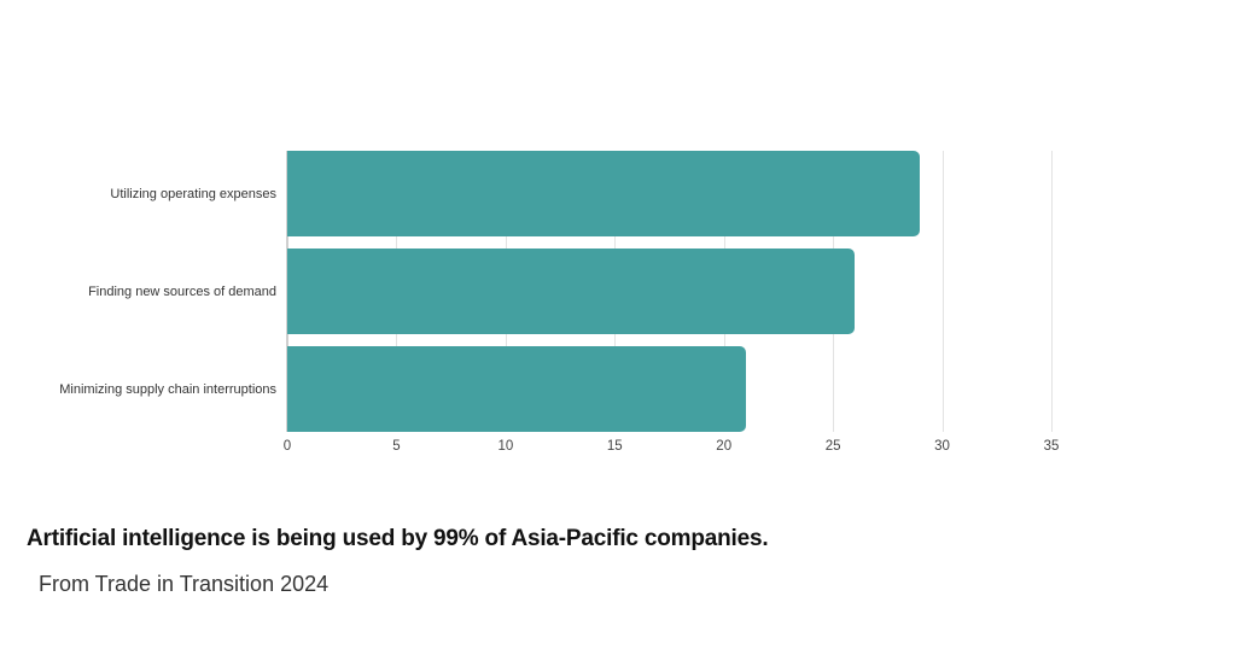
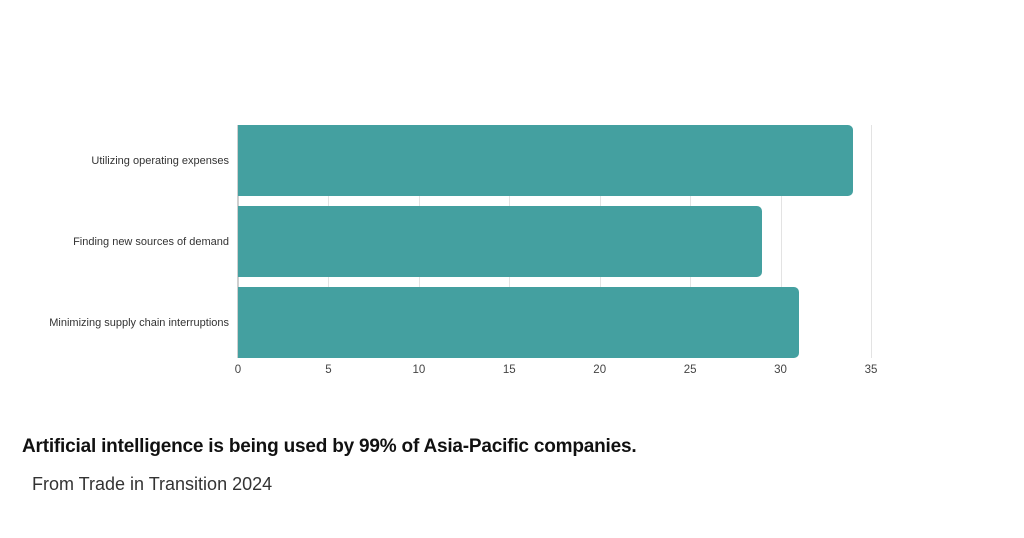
Utilizing operating expenses: 29 -> 34
Finding new sources of demand: 26 -> 29
Minimizing supply chain interruptions: 21 -> 31
